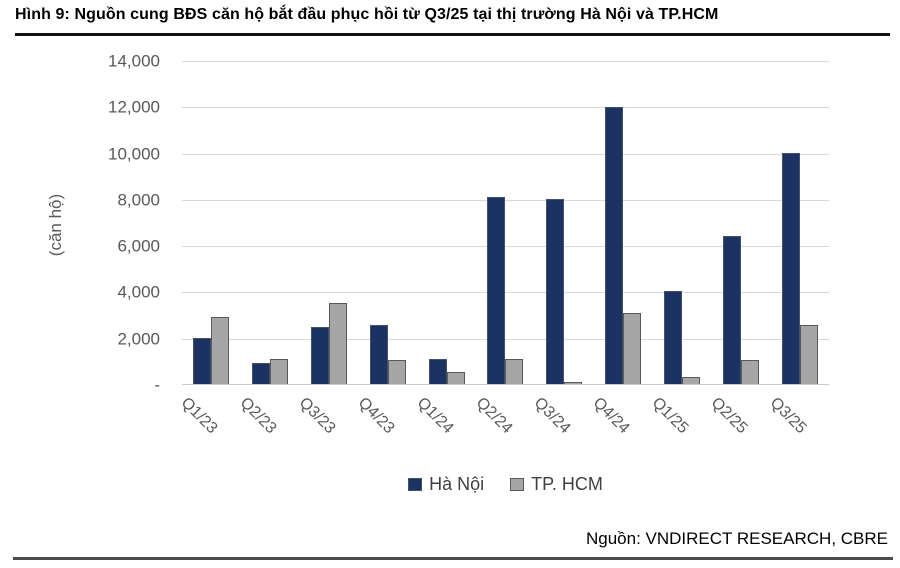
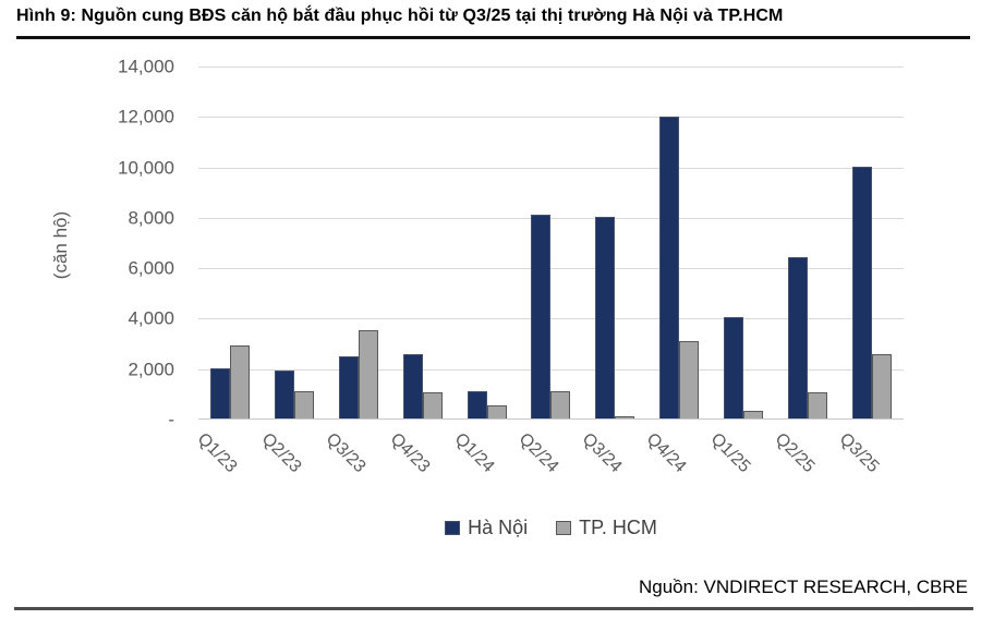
Hà Nội/Q2/23: 900 -> 1900
